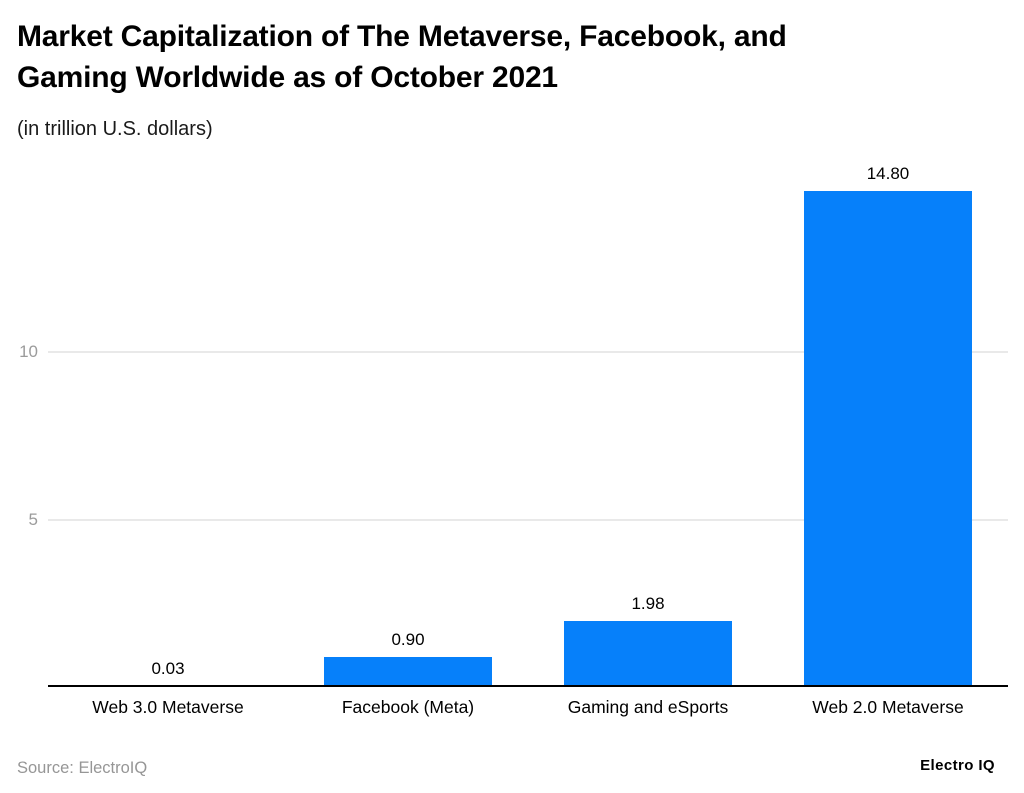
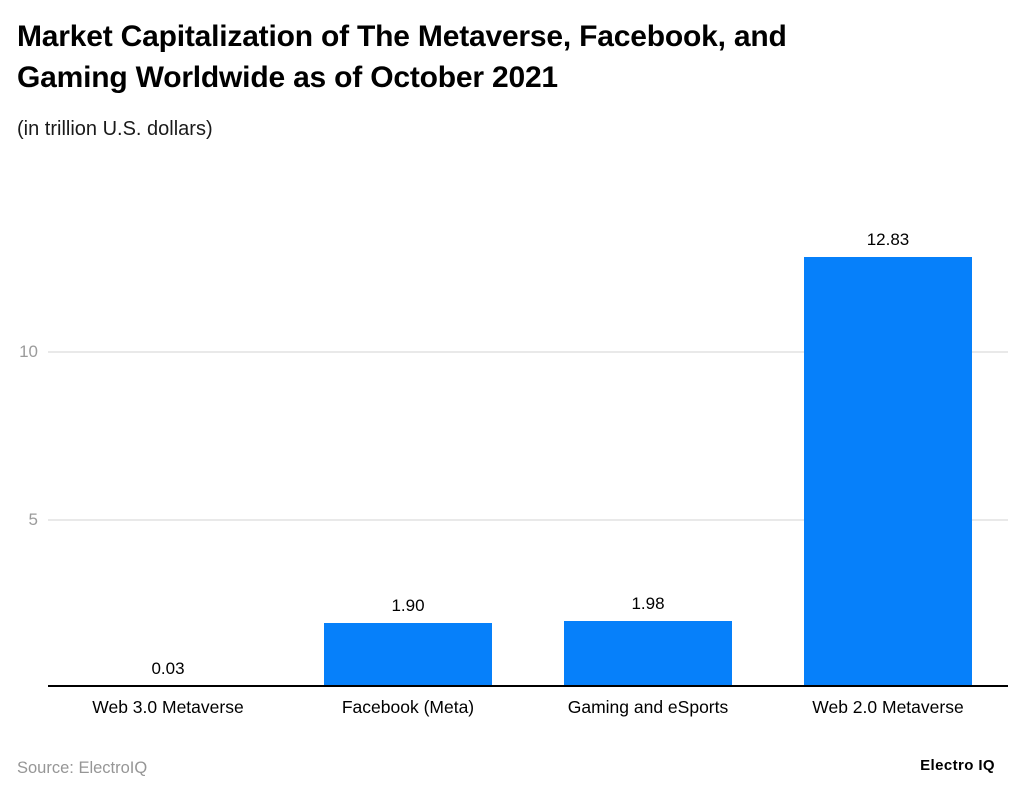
Facebook (Meta): 0.90 -> 1.90
Web 2.0 Metaverse: 14.80 -> 12.83
